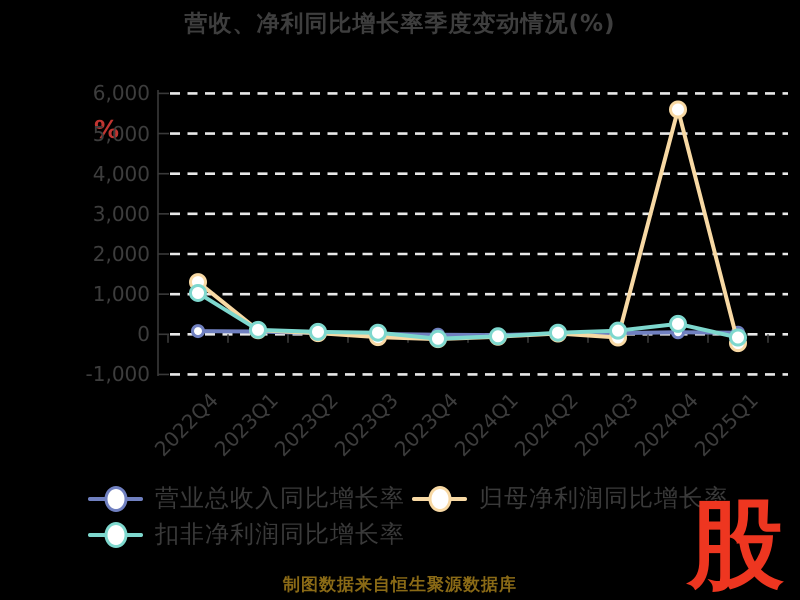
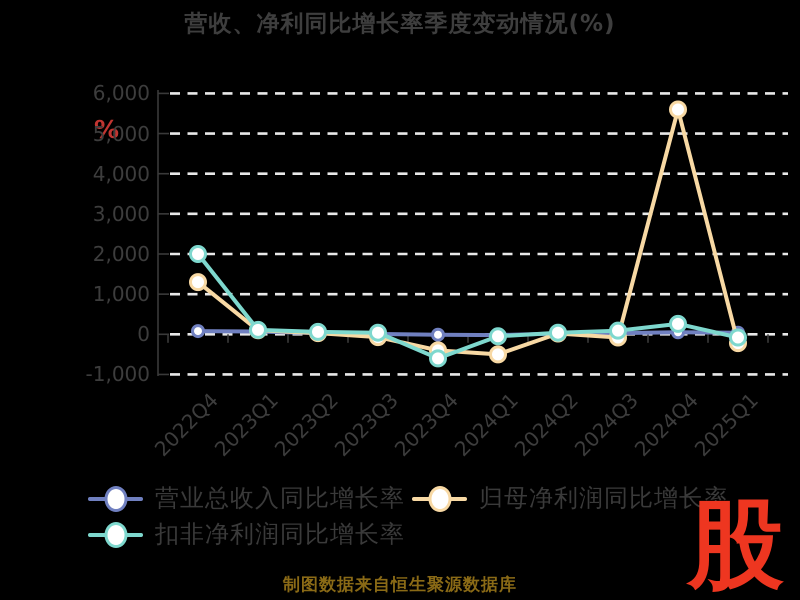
扣非净利润同比增长率/2022Q4: 1000 -> 2000
归母净利润同比增长率/2023Q4: -100 -> -400
扣非净利润同比增长率/2023Q4: -100 -> -600
归母净利润同比增长率/2024Q1: -100 -> -500
